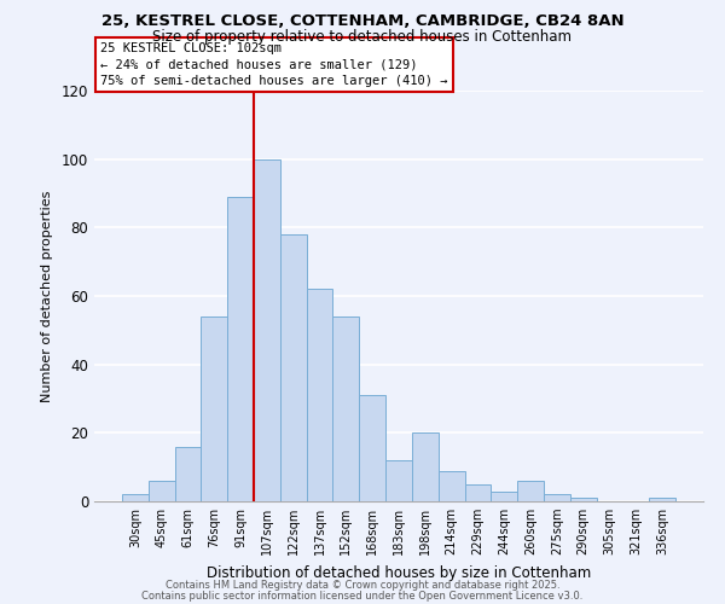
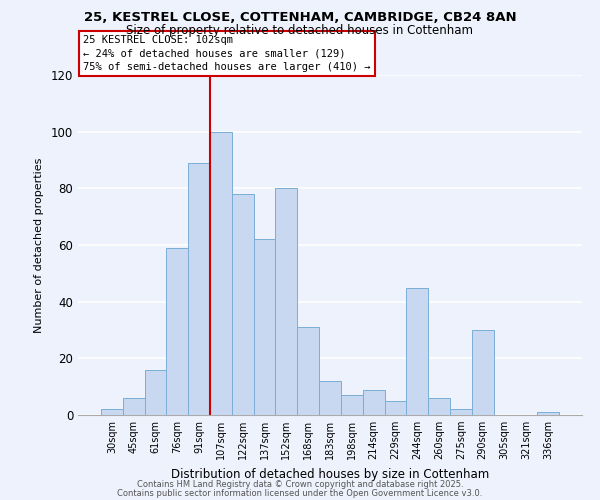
76sqm: 54 -> 59
152sqm: 54 -> 80
198sqm: 20 -> 7
244sqm: 3 -> 45
290sqm: 1 -> 30
